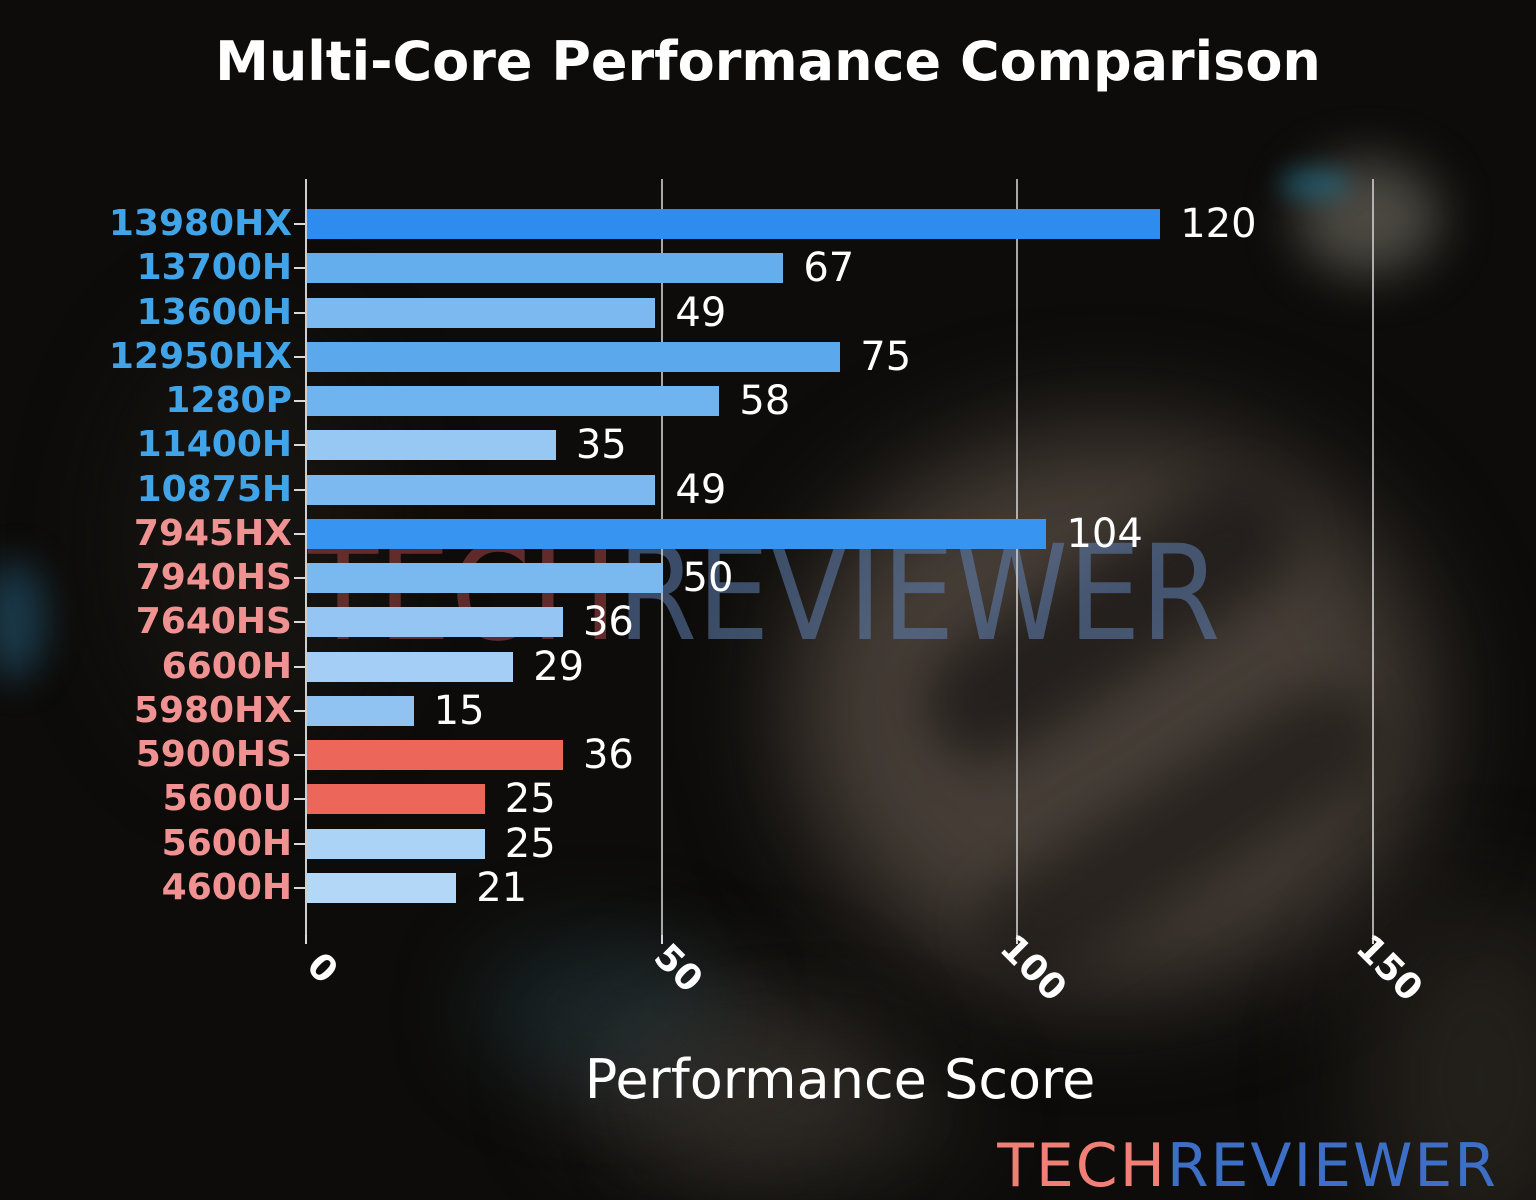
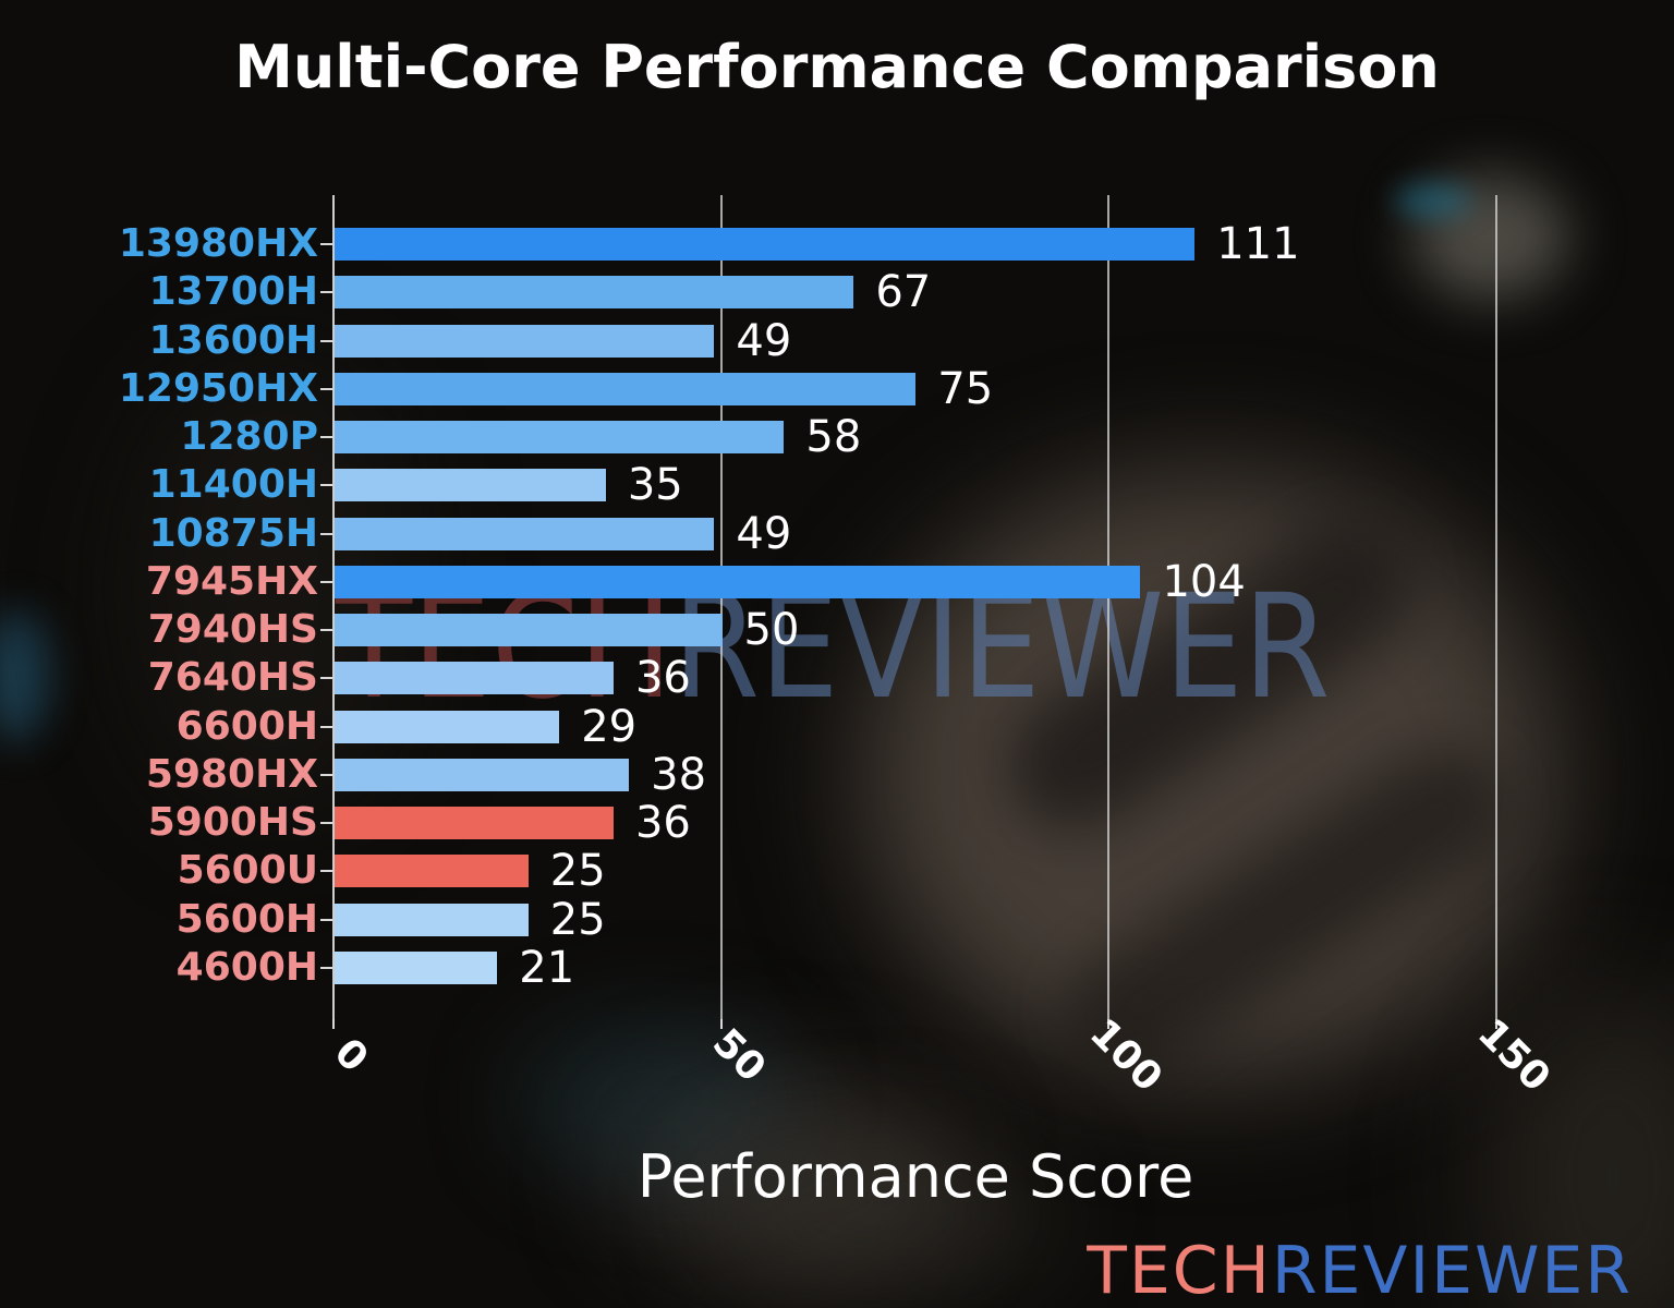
13980HX: 120 -> 111
5980HX: 15 -> 38
